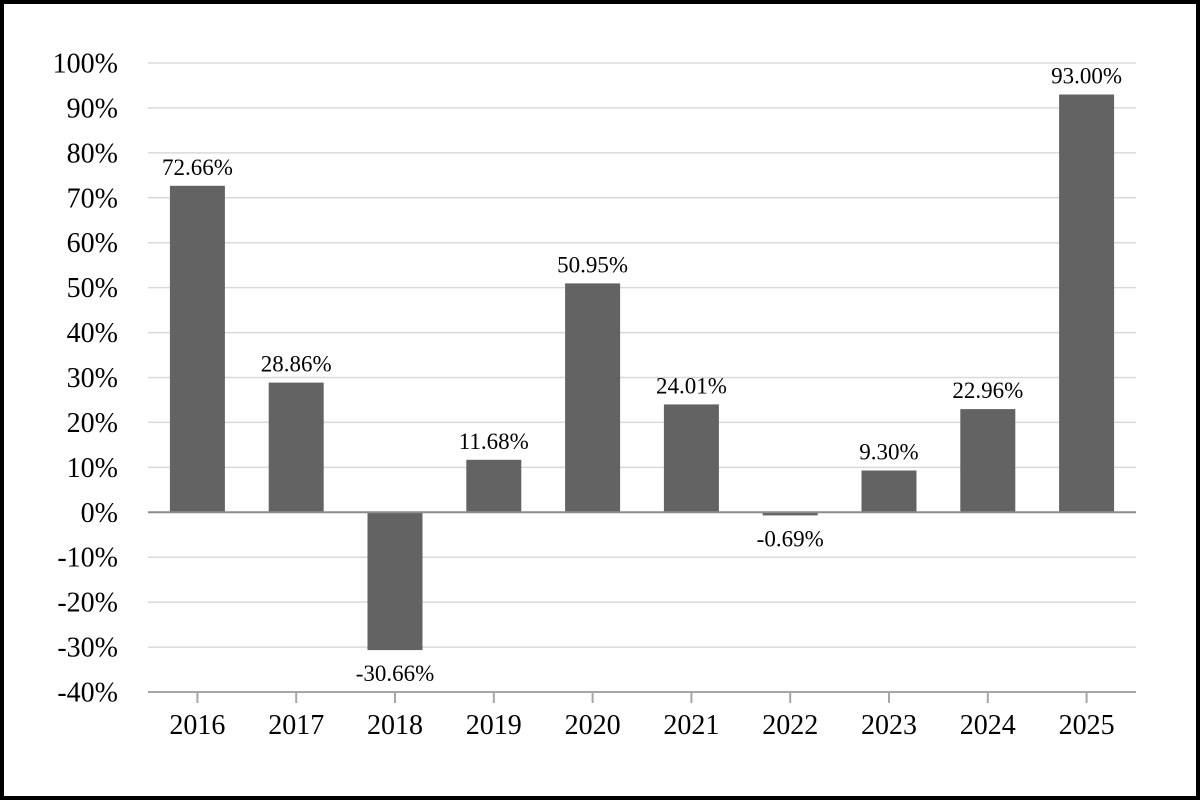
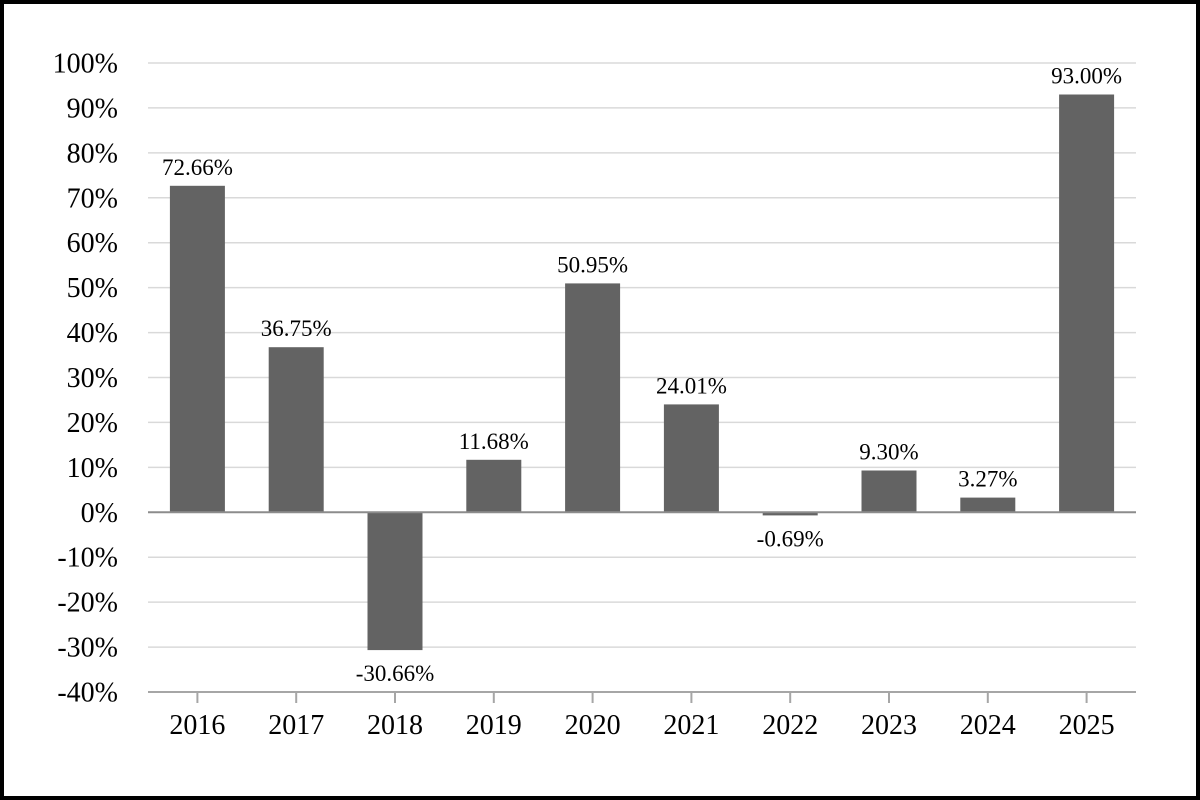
2017: 28.86% -> 36.75%
2024: 22.96% -> 3.27%
